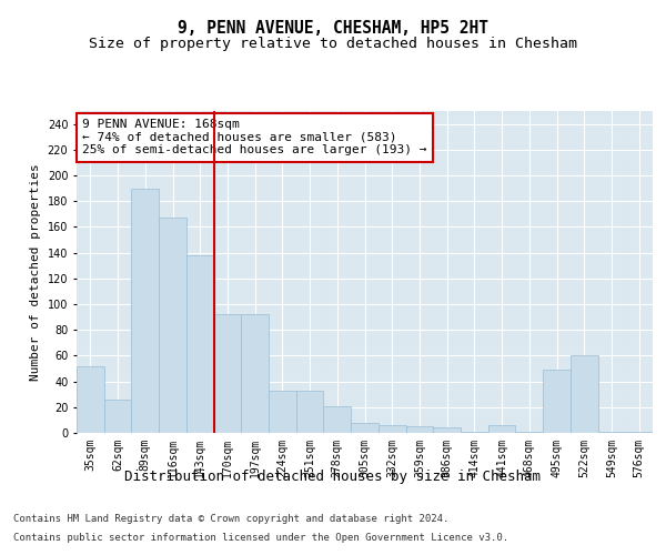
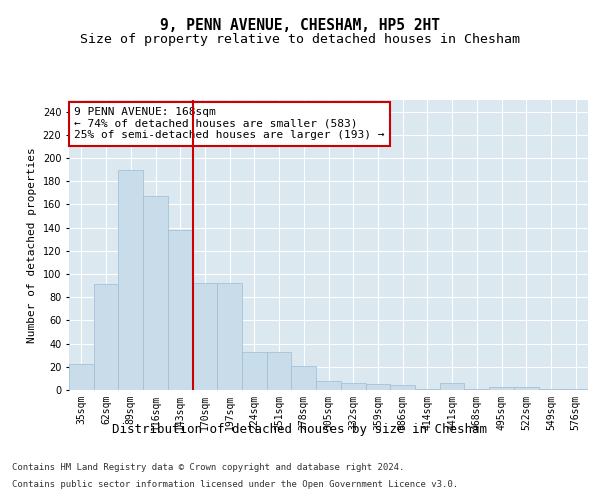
35sqm: 52 -> 22
62sqm: 26 -> 91
495sqm: 49 -> 3
522sqm: 60 -> 3
